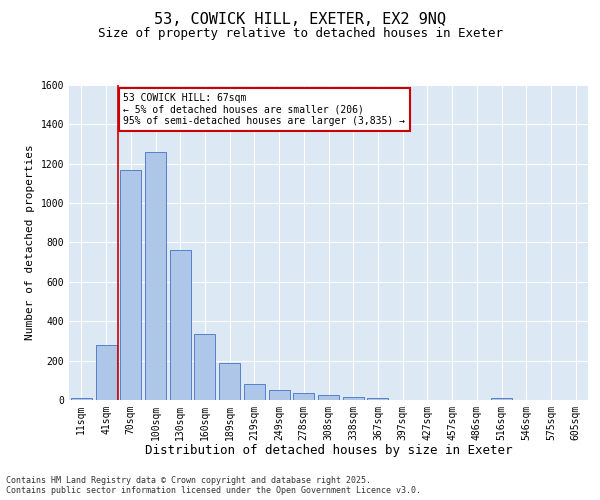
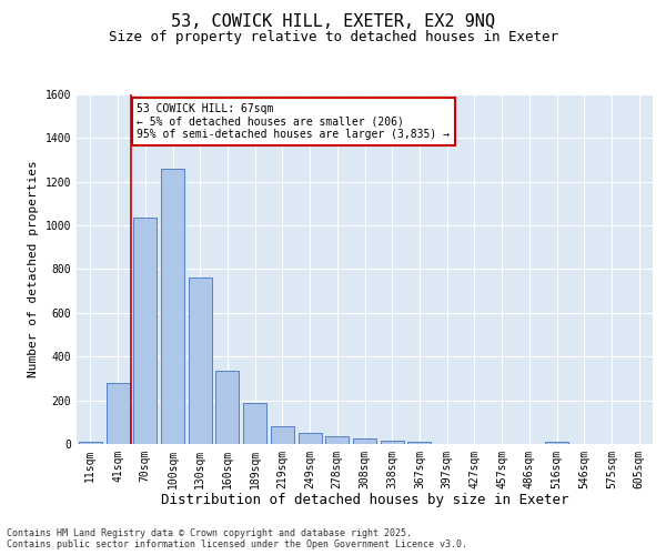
70sqm: 1170 -> 1040
